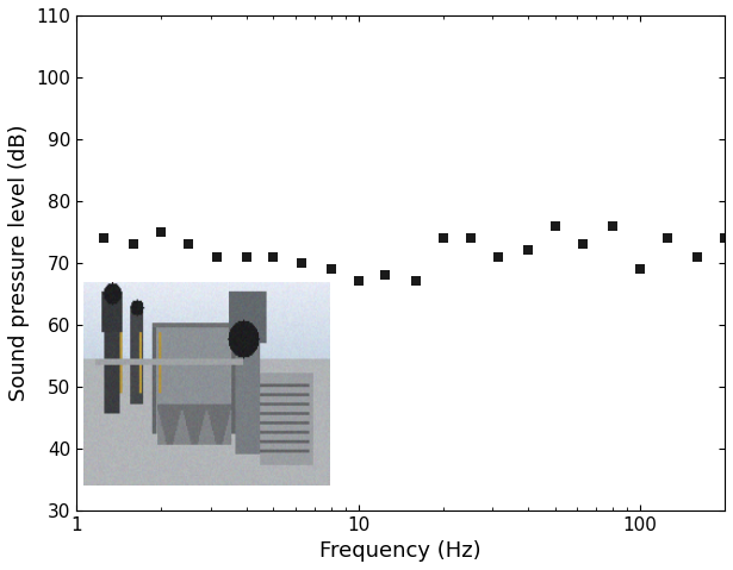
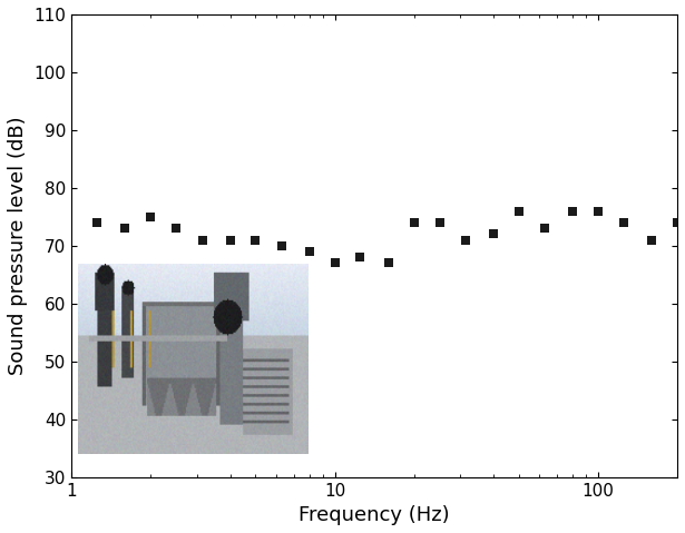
100: 69 -> 76
